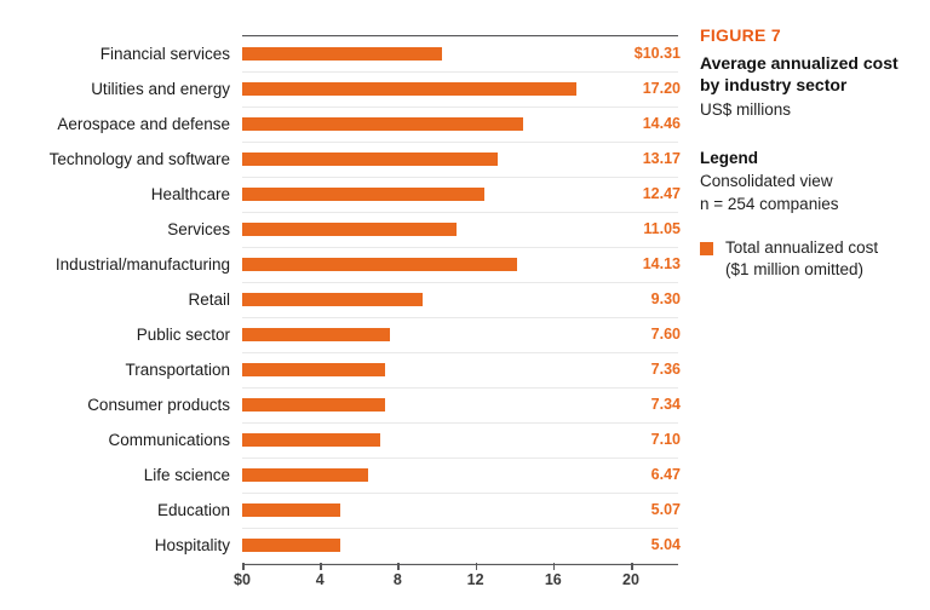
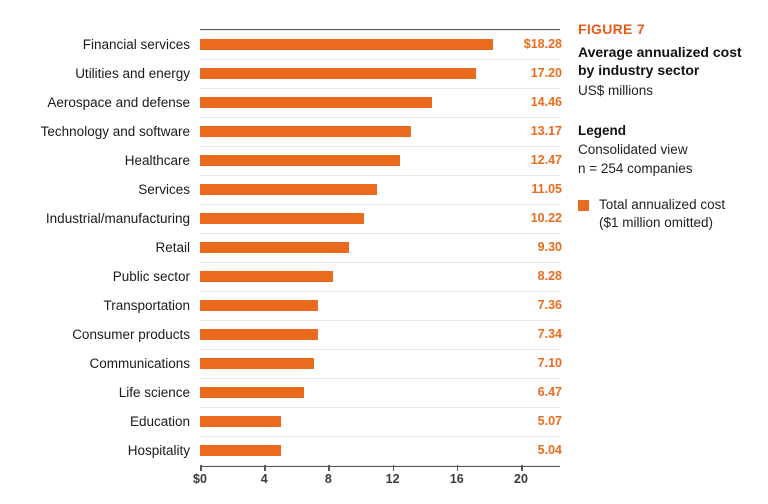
Financial services: $10.31 -> $18.28
Industrial/manufacturing: 14.13 -> 10.22
Public sector: 7.60 -> 8.28
